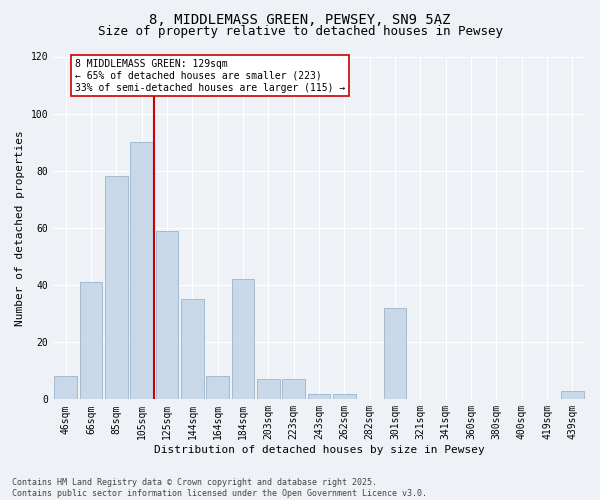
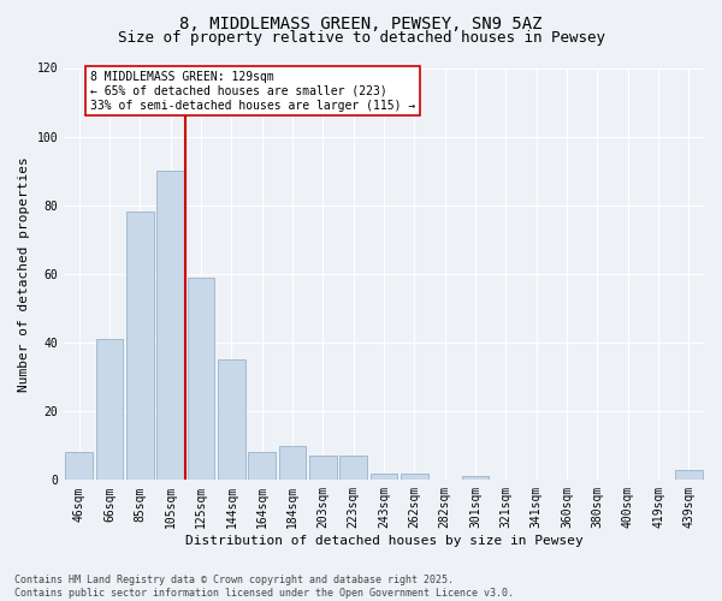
184sqm: 42 -> 10
301sqm: 32 -> 1
